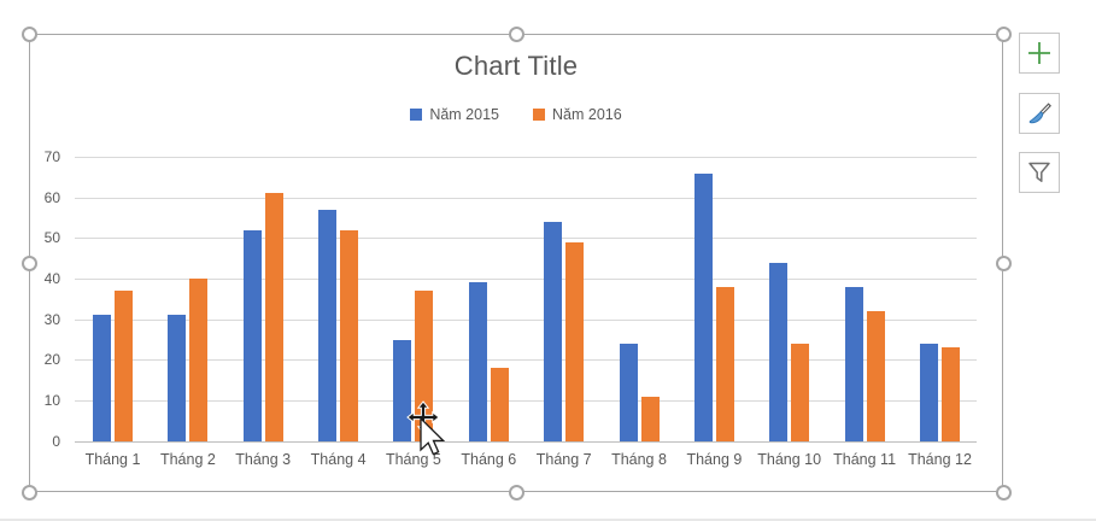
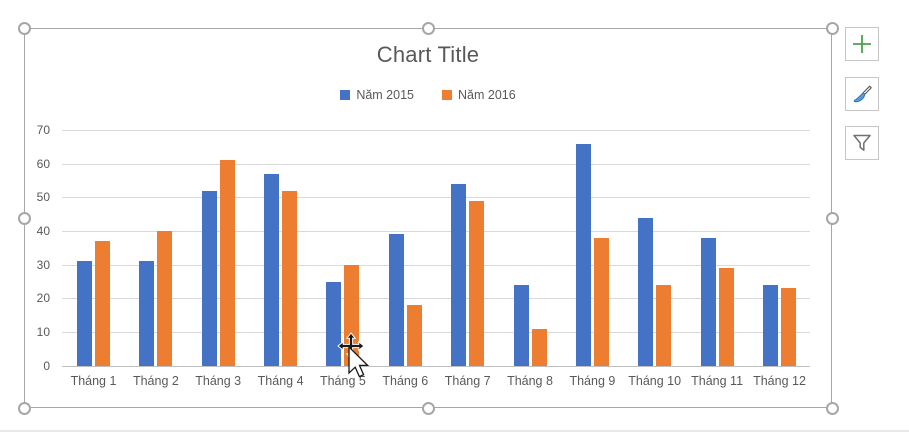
Năm 2016/Tháng 5: 37 -> 30
Năm 2016/Tháng 11: 32 -> 29
